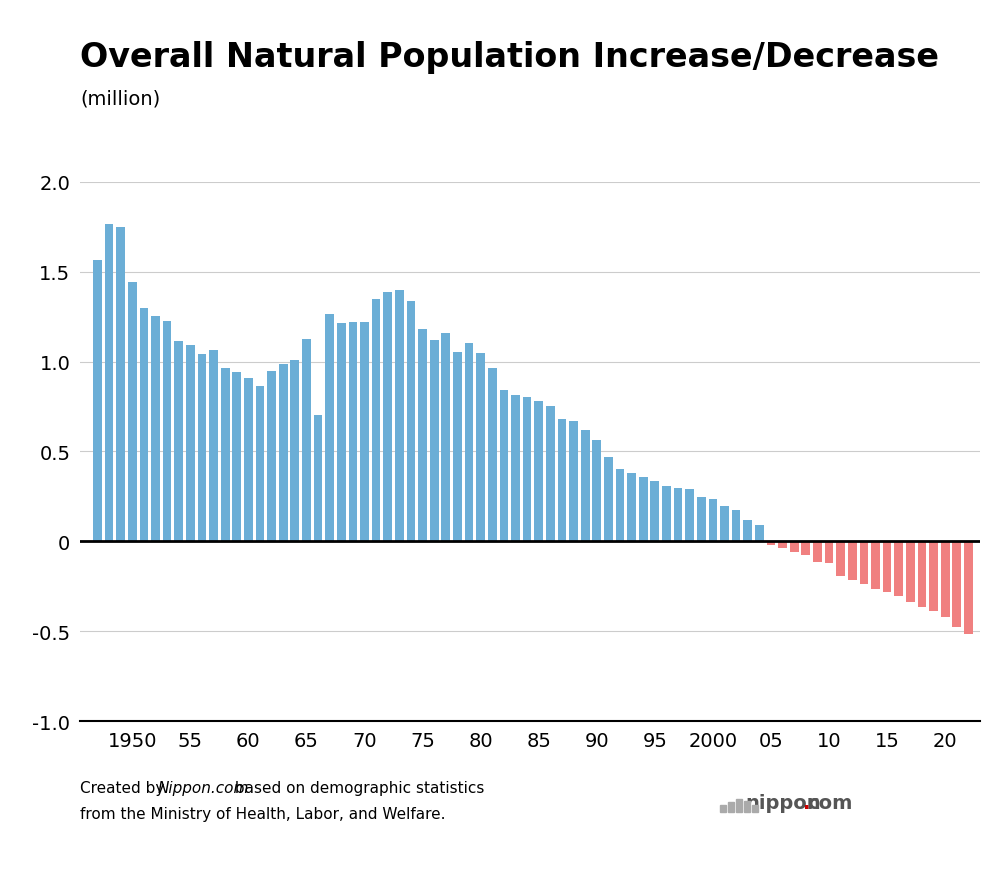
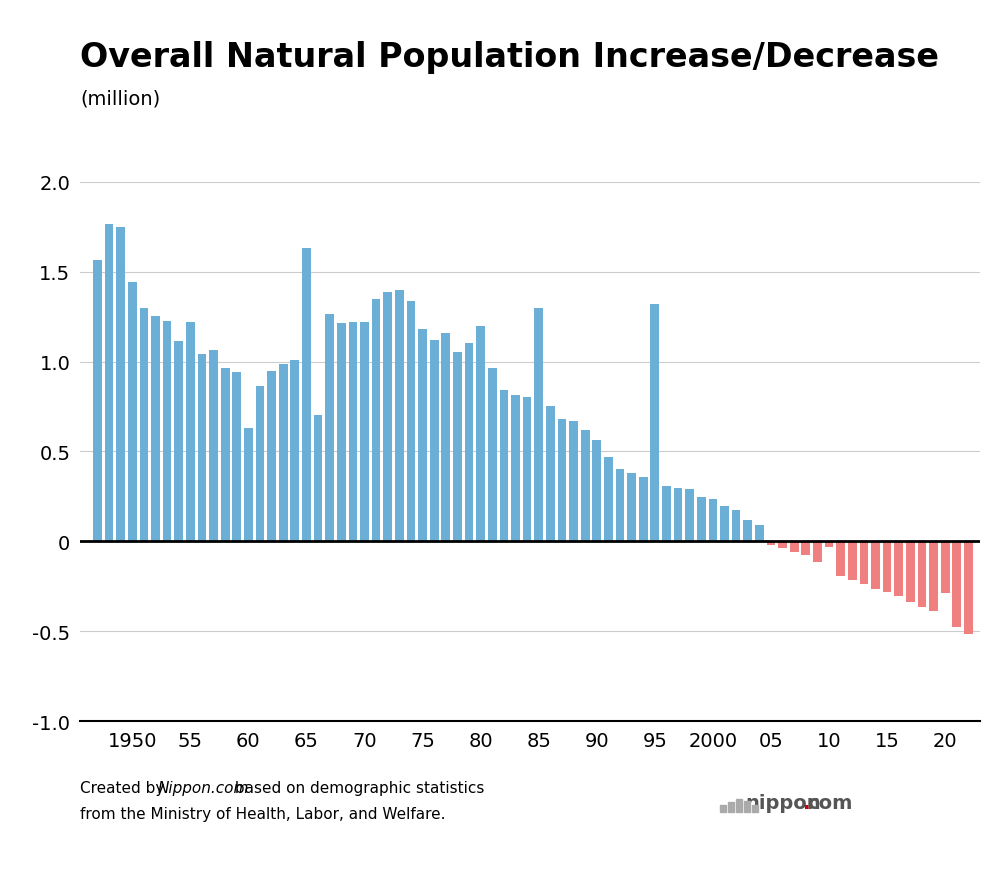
55: 1.09 -> 1.22
60: 0.91 -> 0.63
65: 1.12 -> 1.63
80: 1.05 -> 1.20
85: 0.78 -> 1.30
95: 0.34 -> 1.32
10: -0.12 -> -0.03
20: -0.42 -> -0.29
